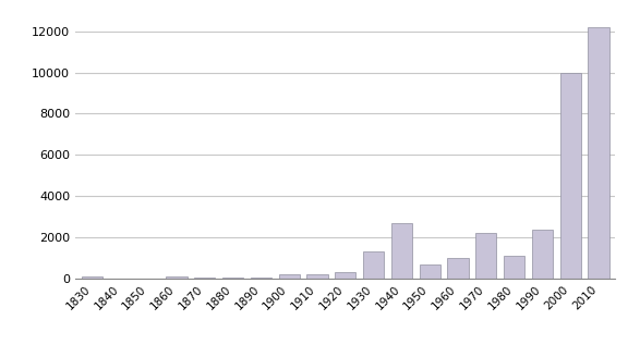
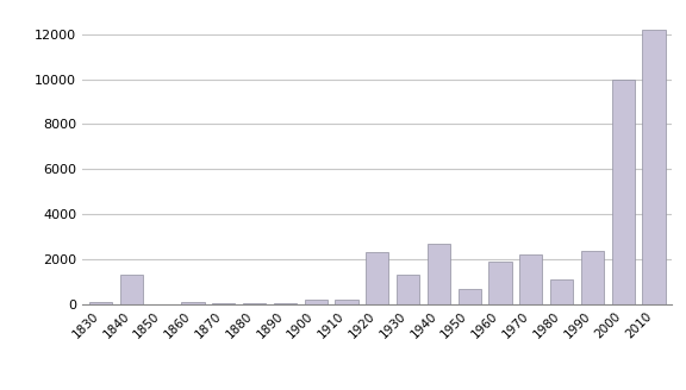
1840: 0 -> 1300
1920: 300 -> 2300
1960: 1000 -> 1900
